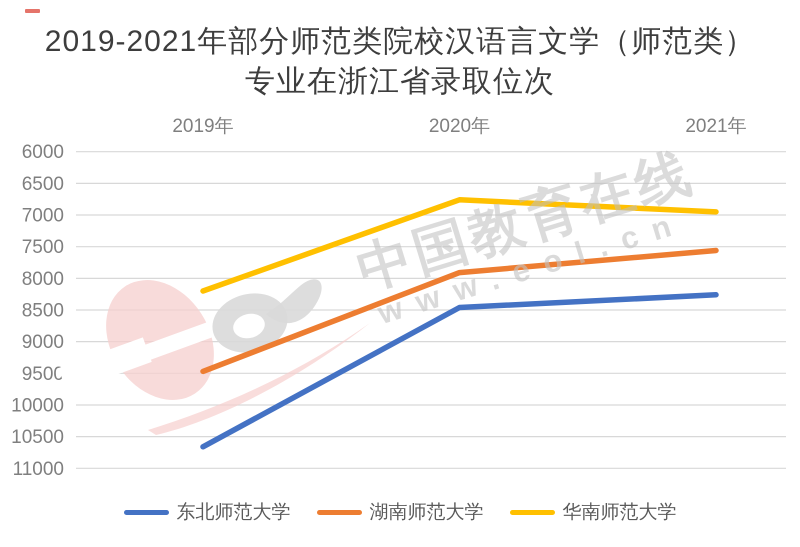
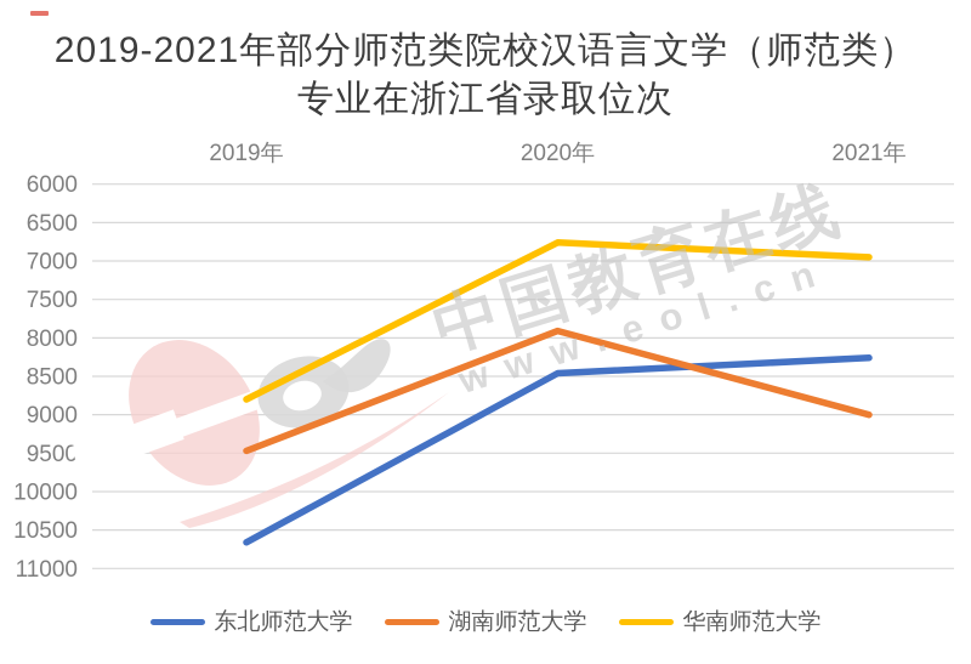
华南师范大学/2019年: 8200 -> 8800
湖南师范大学/2021年: 7600 -> 9000
